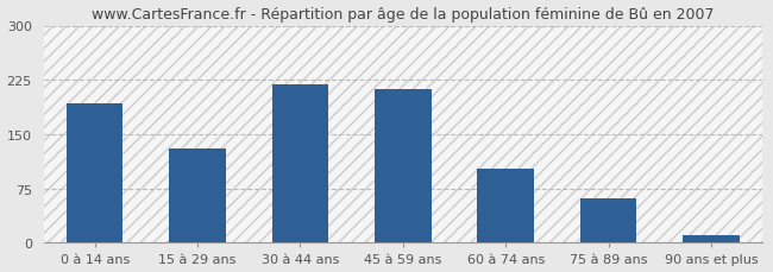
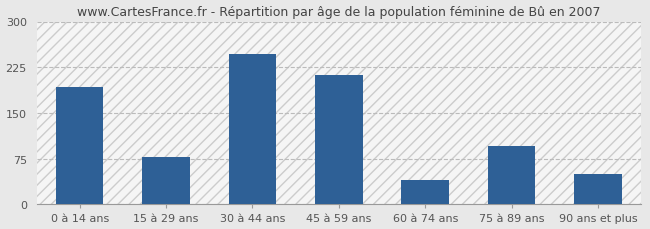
15 à 29 ans: 130 -> 78
30 à 44 ans: 218 -> 246
60 à 74 ans: 102 -> 40
75 à 89 ans: 62 -> 96
90 ans et plus: 10 -> 50
